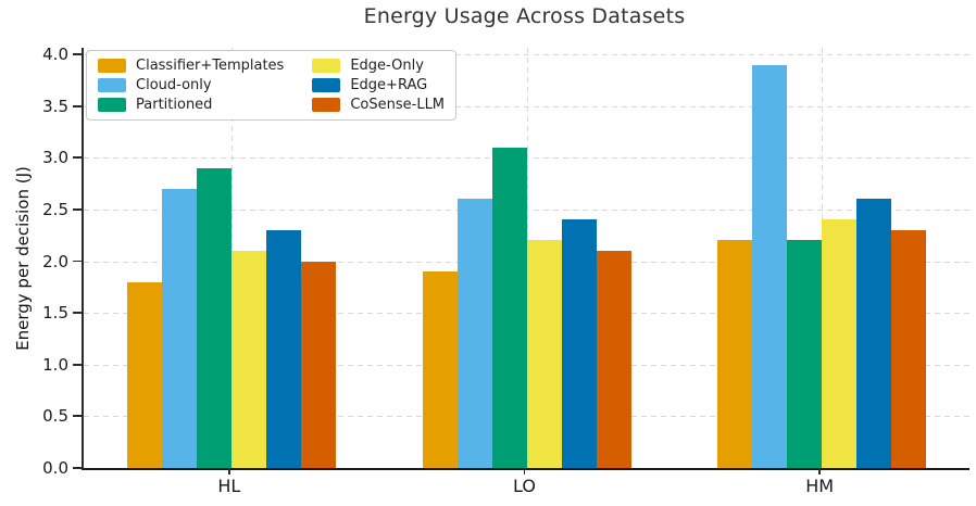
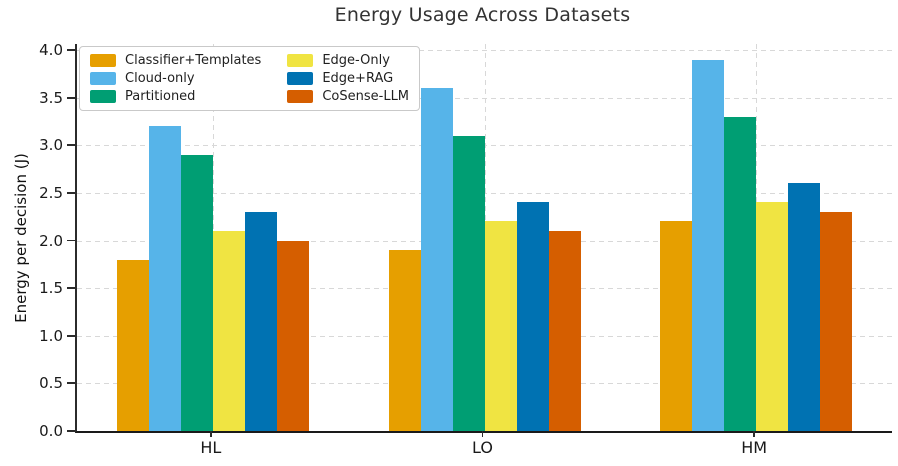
Cloud-only/HL: 2.7 -> 3.2
Cloud-only/LO: 2.6 -> 3.6
Partitioned/HM: 2.2 -> 3.3
